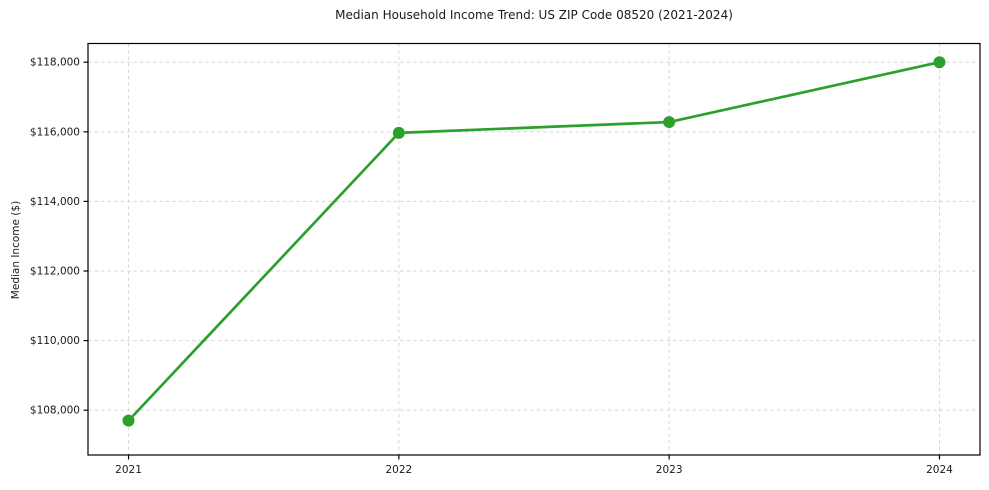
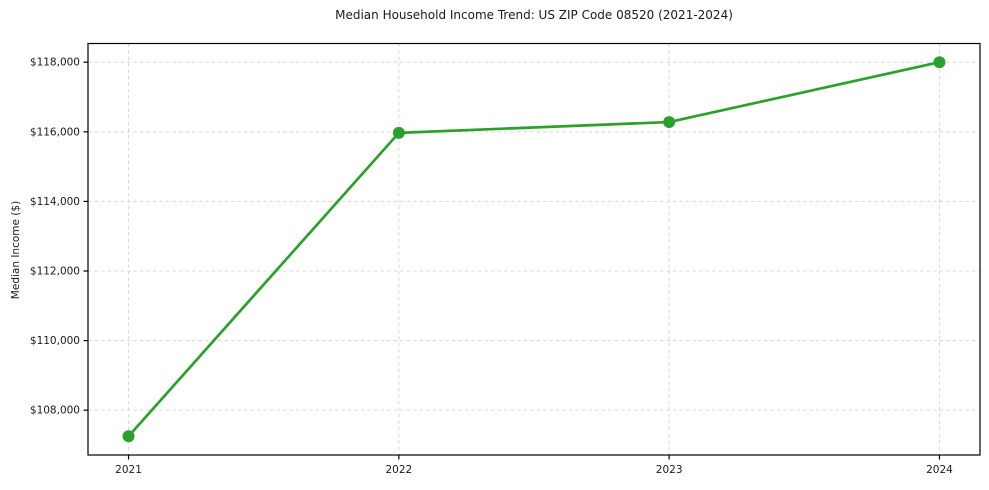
2021: $107700 -> $107200
